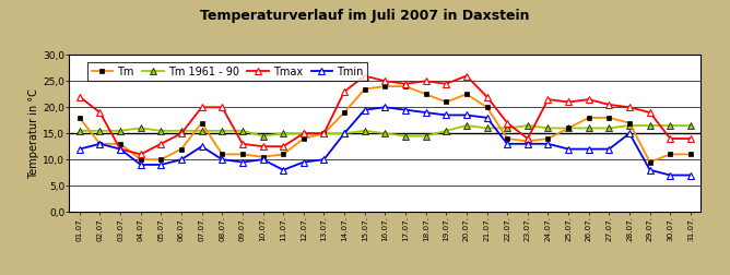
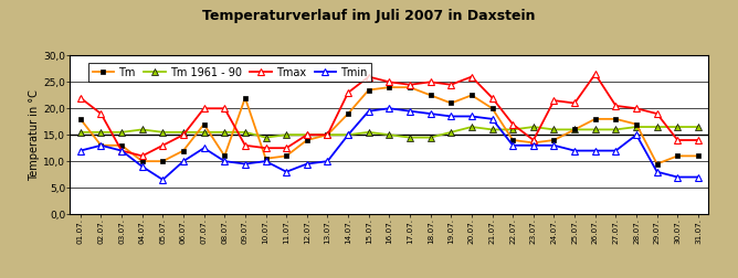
Tmin/05.07.: 9,0 -> 6,5
Tm/09.07.: 11,0 -> 22,0
Tmax/26.07.: 21,5 -> 26,5
